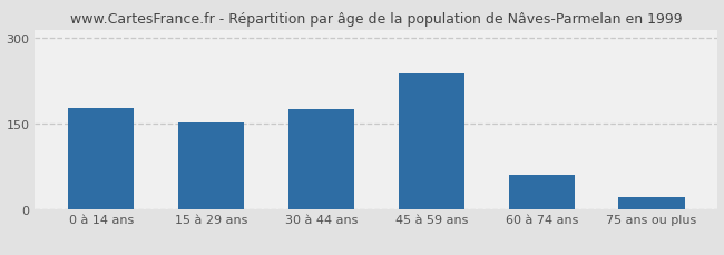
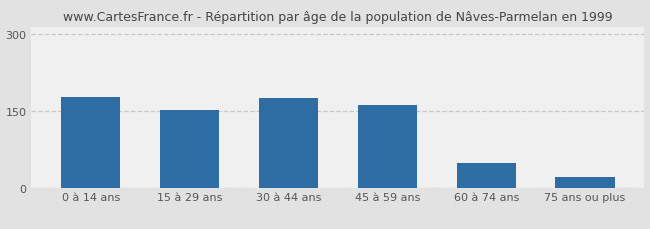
45 à 59 ans: 238 -> 162
60 à 74 ans: 60 -> 48
